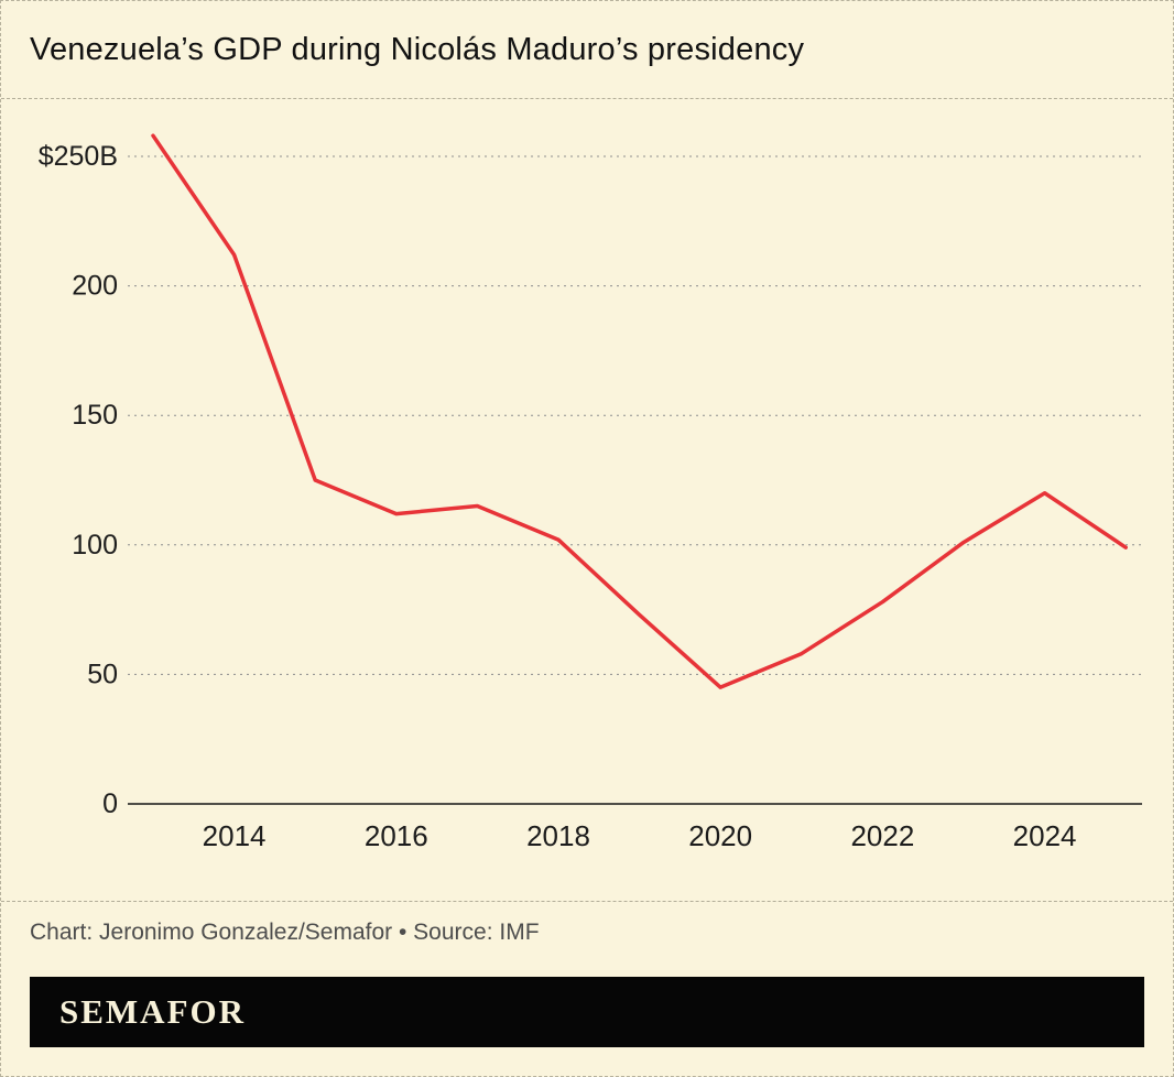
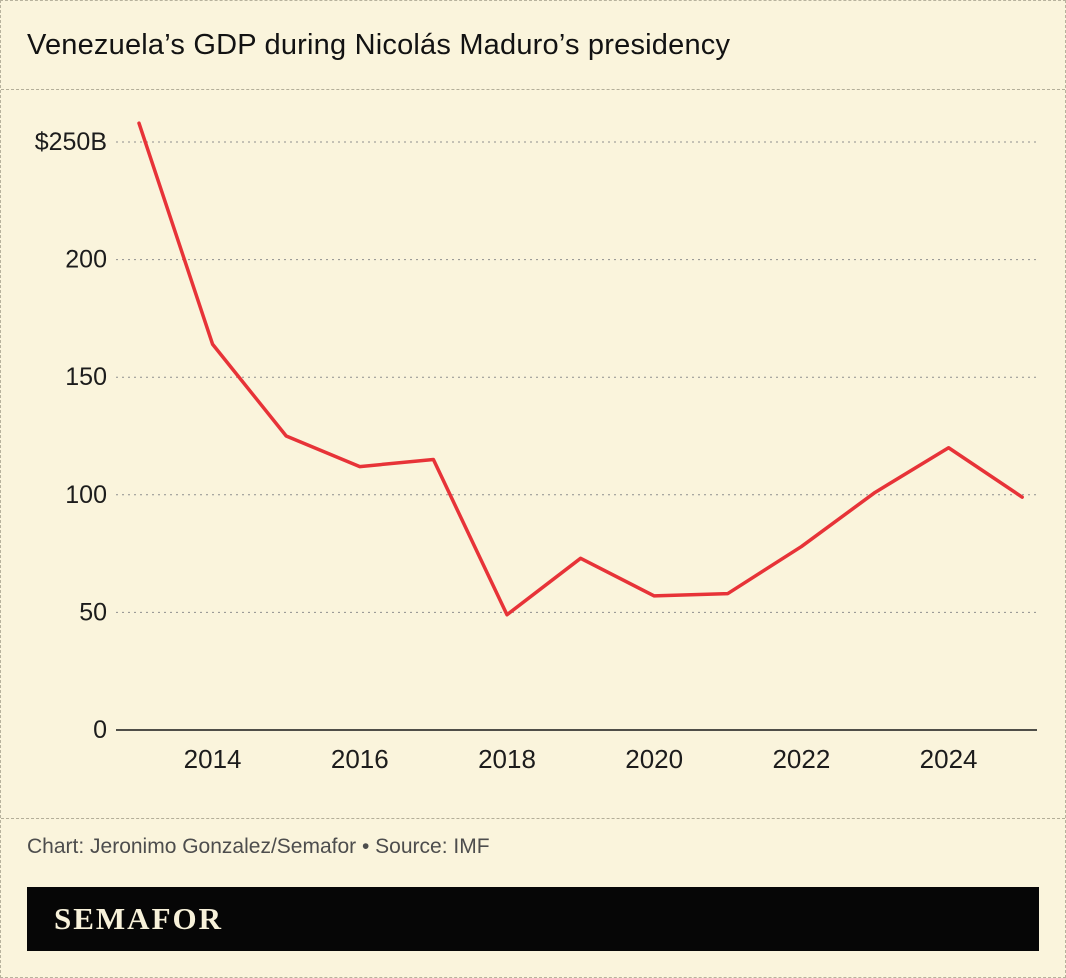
2014: $212B -> $164B
2018: $102B -> $49B
2020: $45B -> $57B
